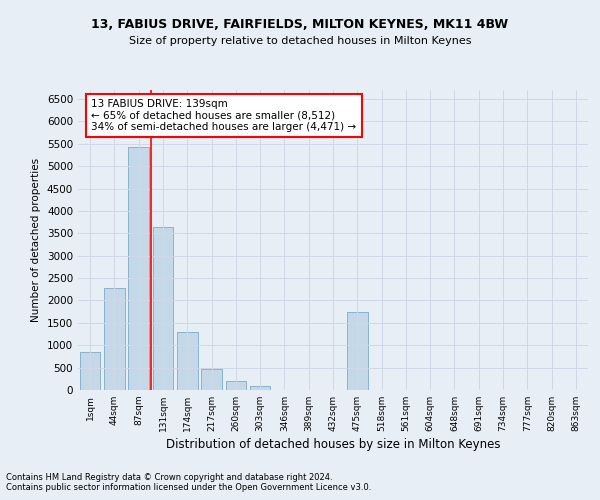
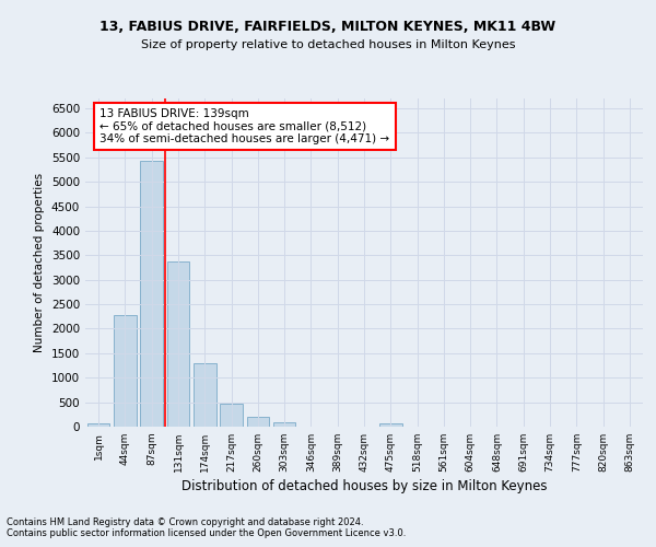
1sqm: 850 -> 70
131sqm: 3650 -> 3380
475sqm: 1750 -> 80
